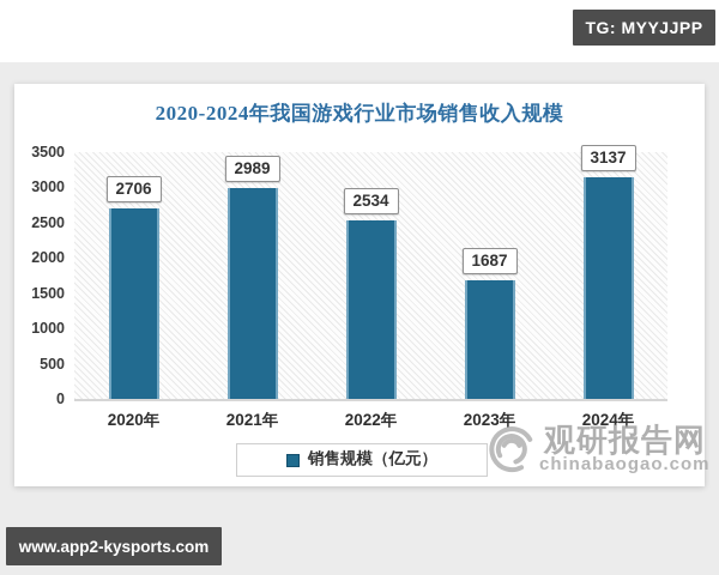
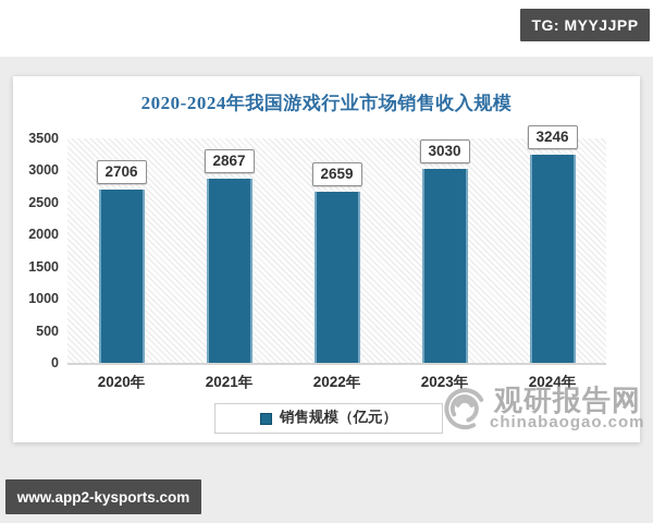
2021年: 2989 -> 2867
2022年: 2534 -> 2659
2023年: 1687 -> 3030
2024年: 3137 -> 3246
